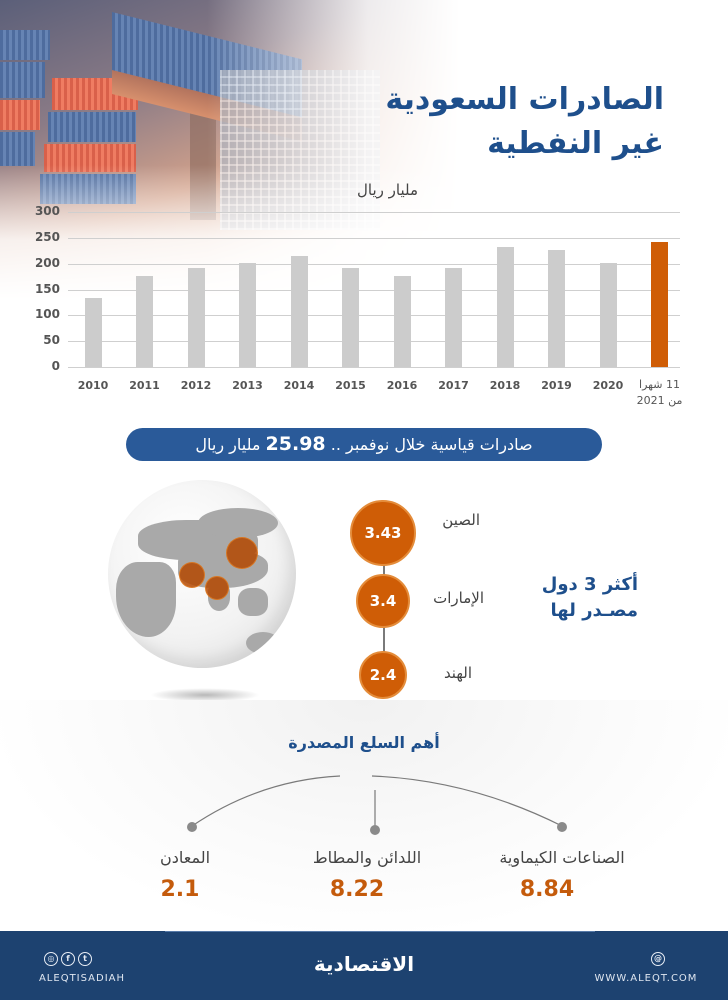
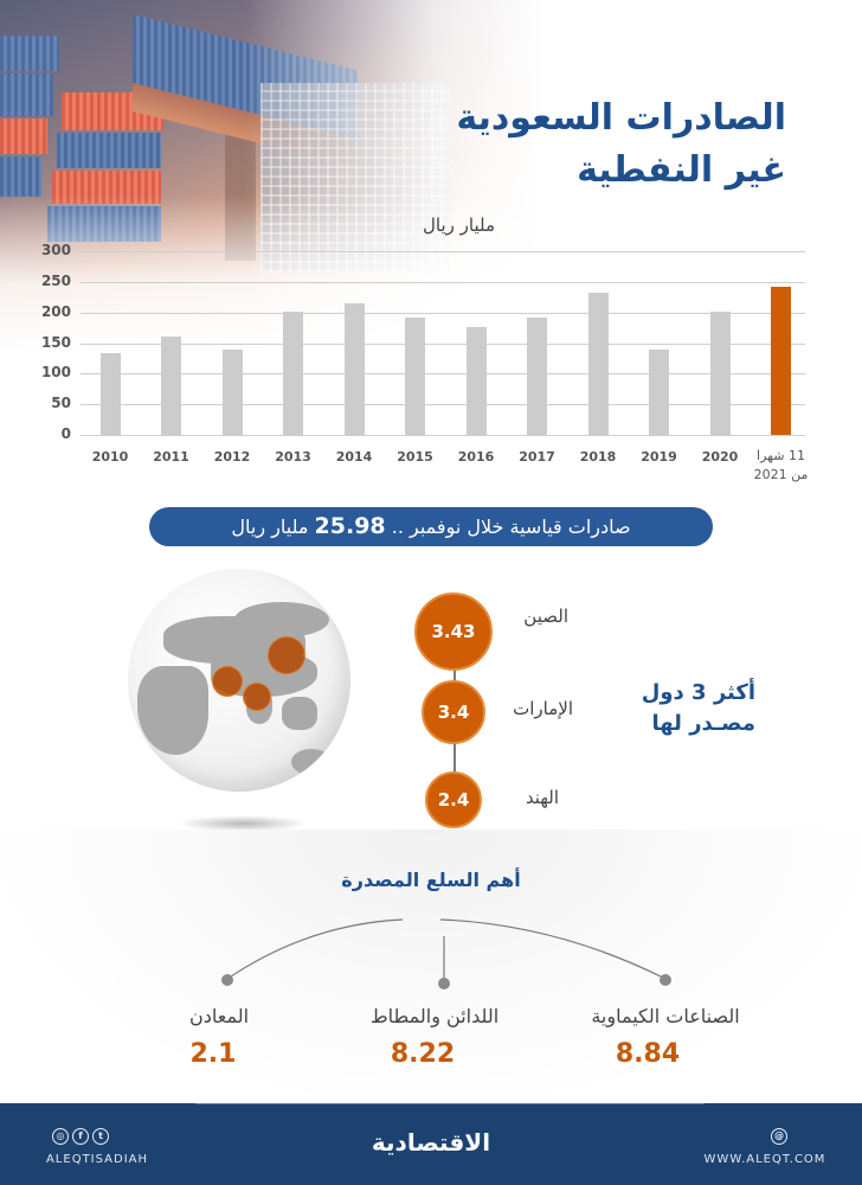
2011: 180 -> 160
2012: 190 -> 140
2019: 230 -> 140
